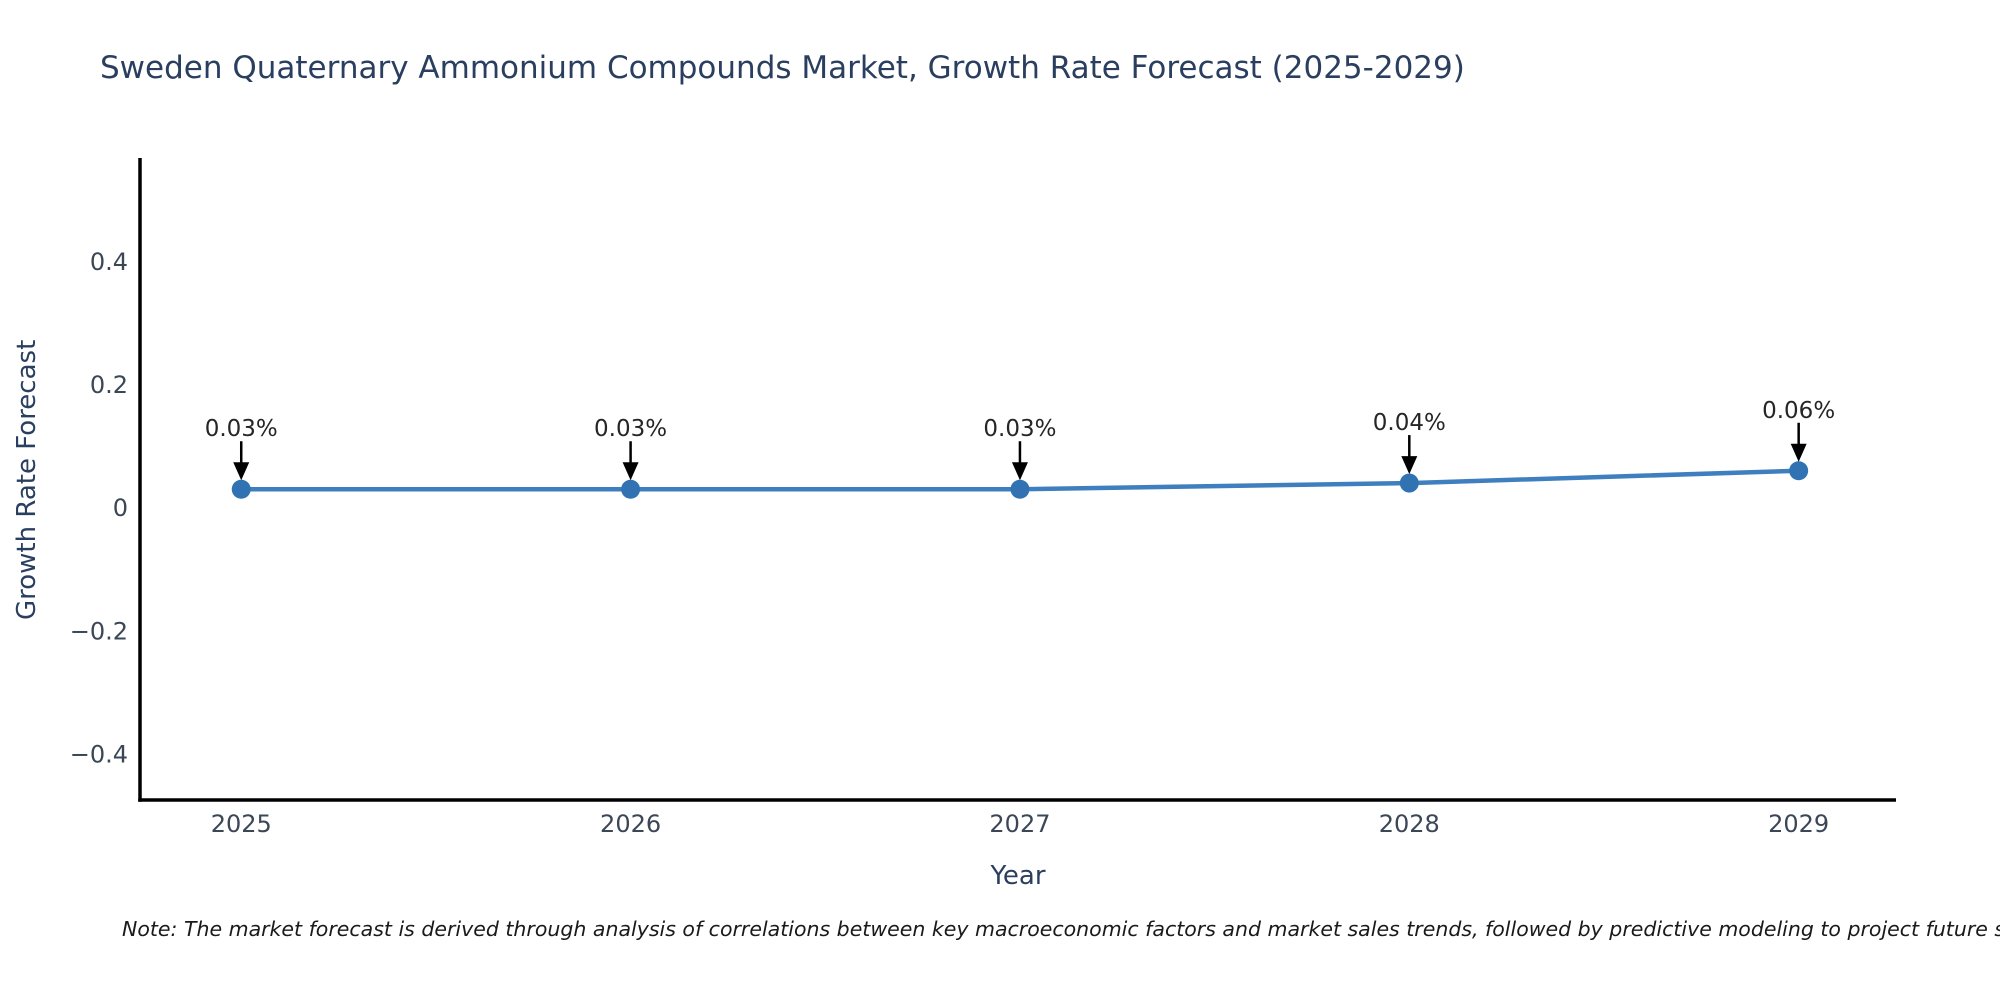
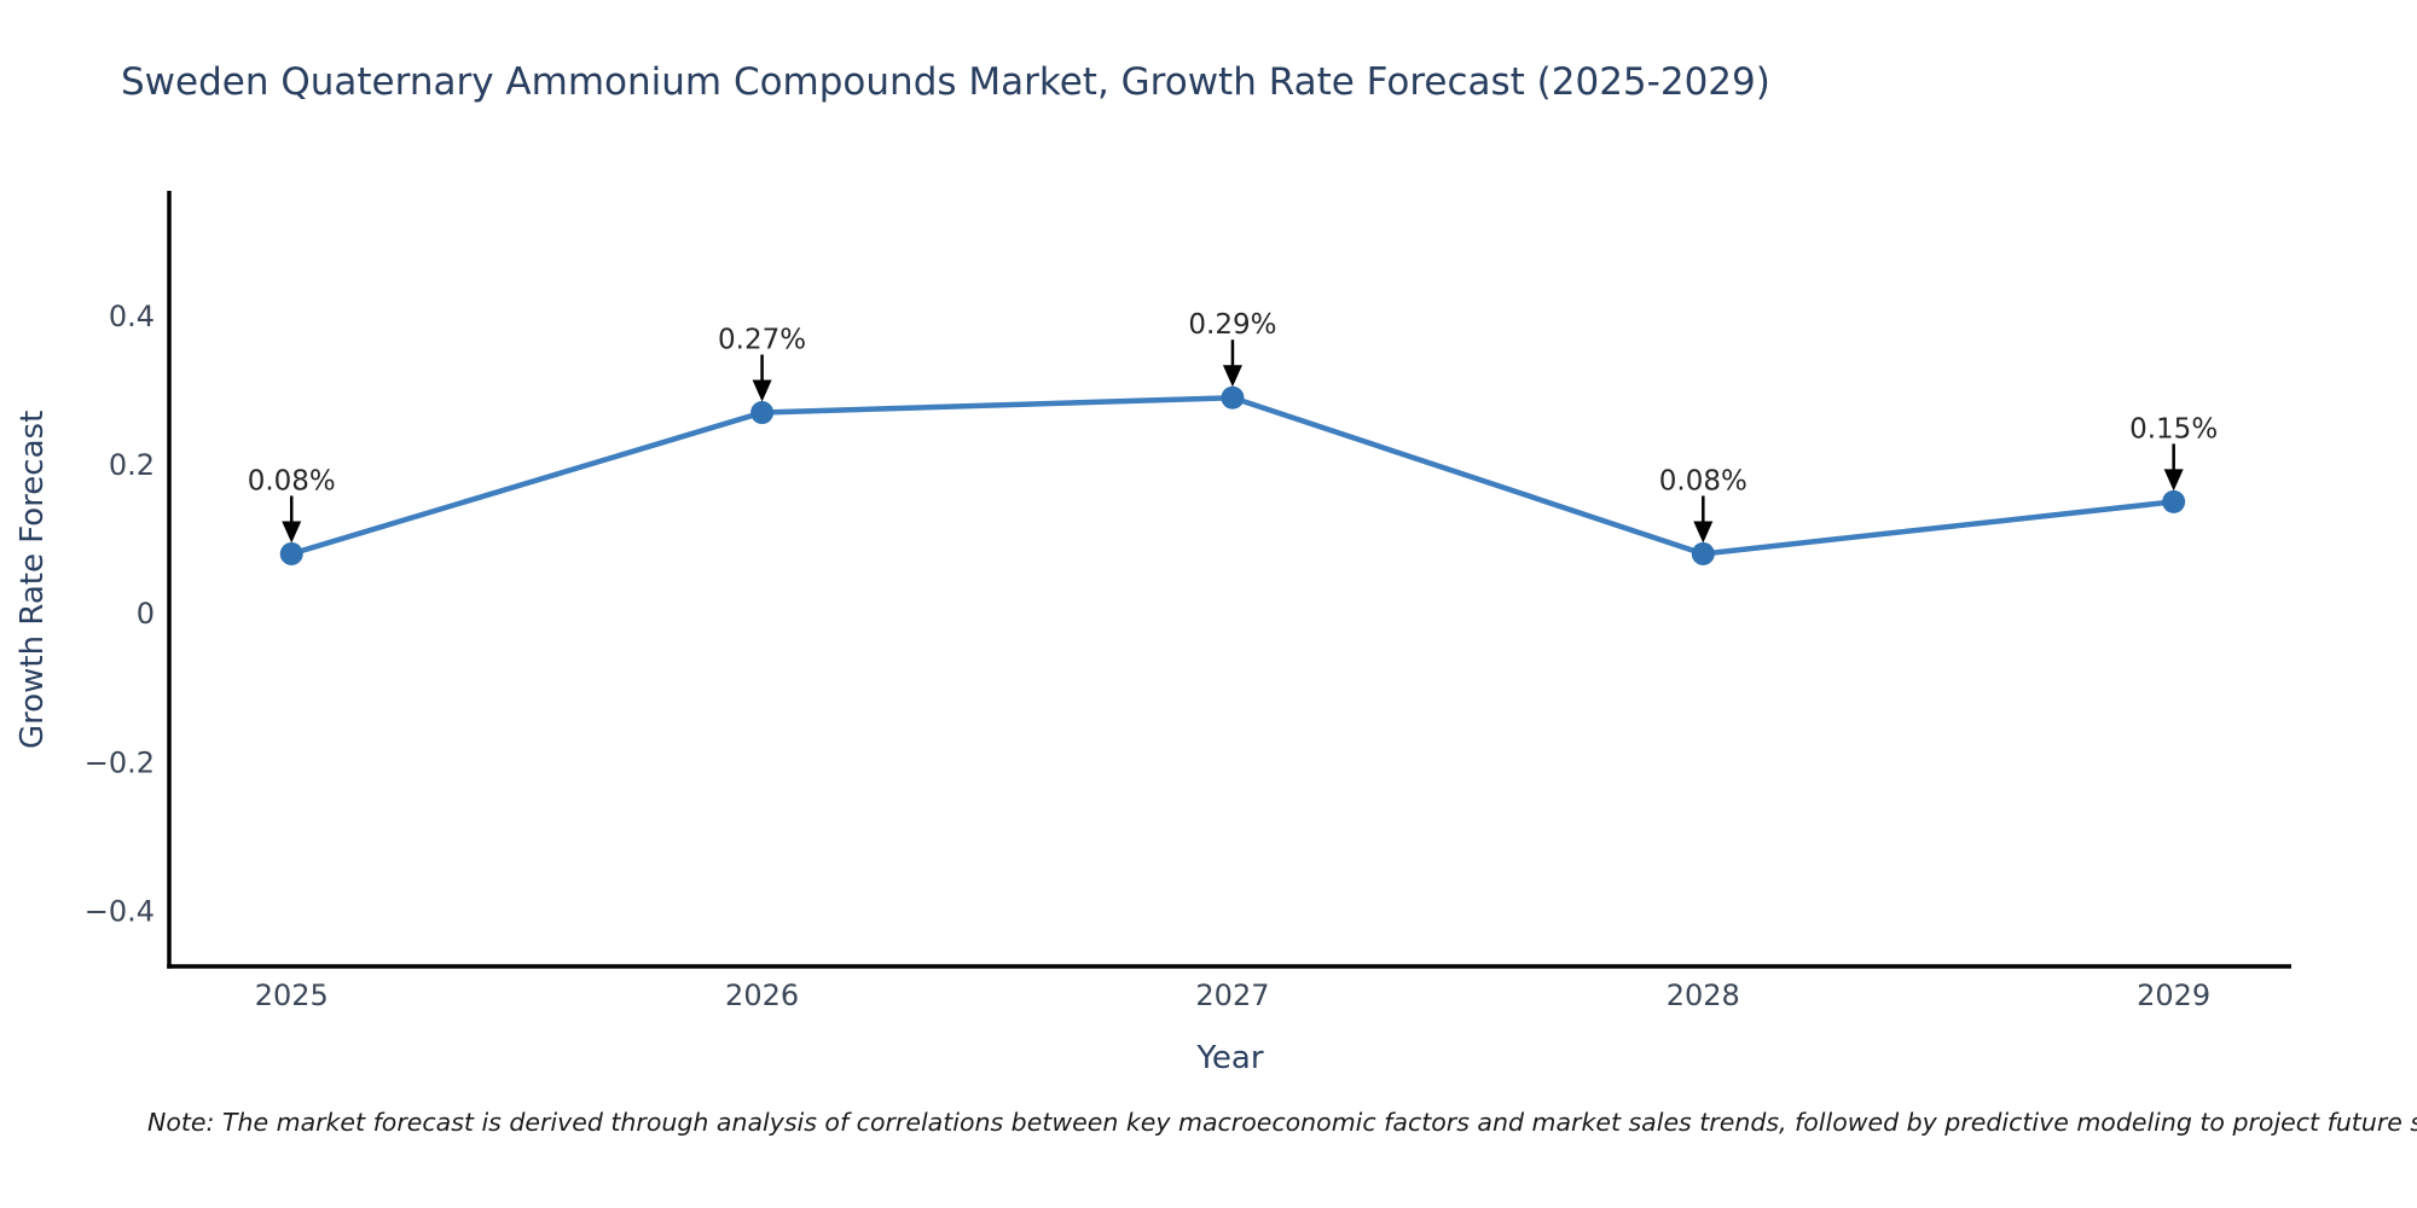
2025: 0.03% -> 0.08%
2026: 0.03% -> 0.27%
2027: 0.03% -> 0.29%
2028: 0.04% -> 0.08%
2029: 0.06% -> 0.15%
